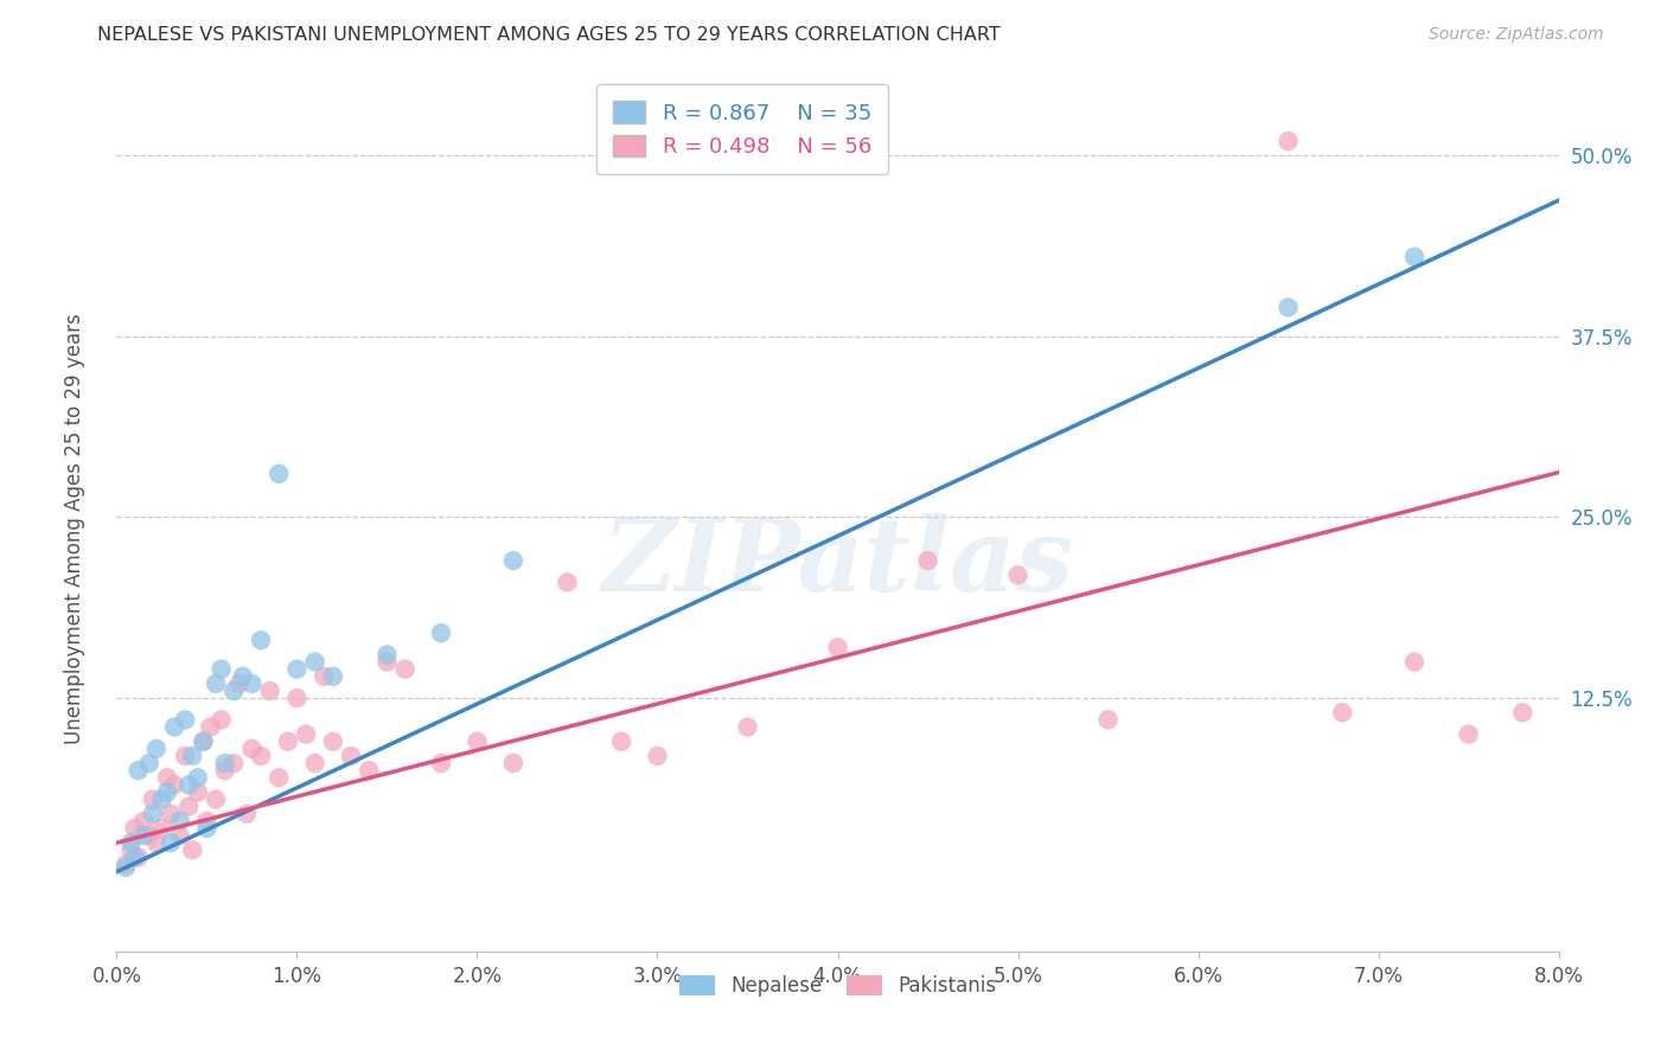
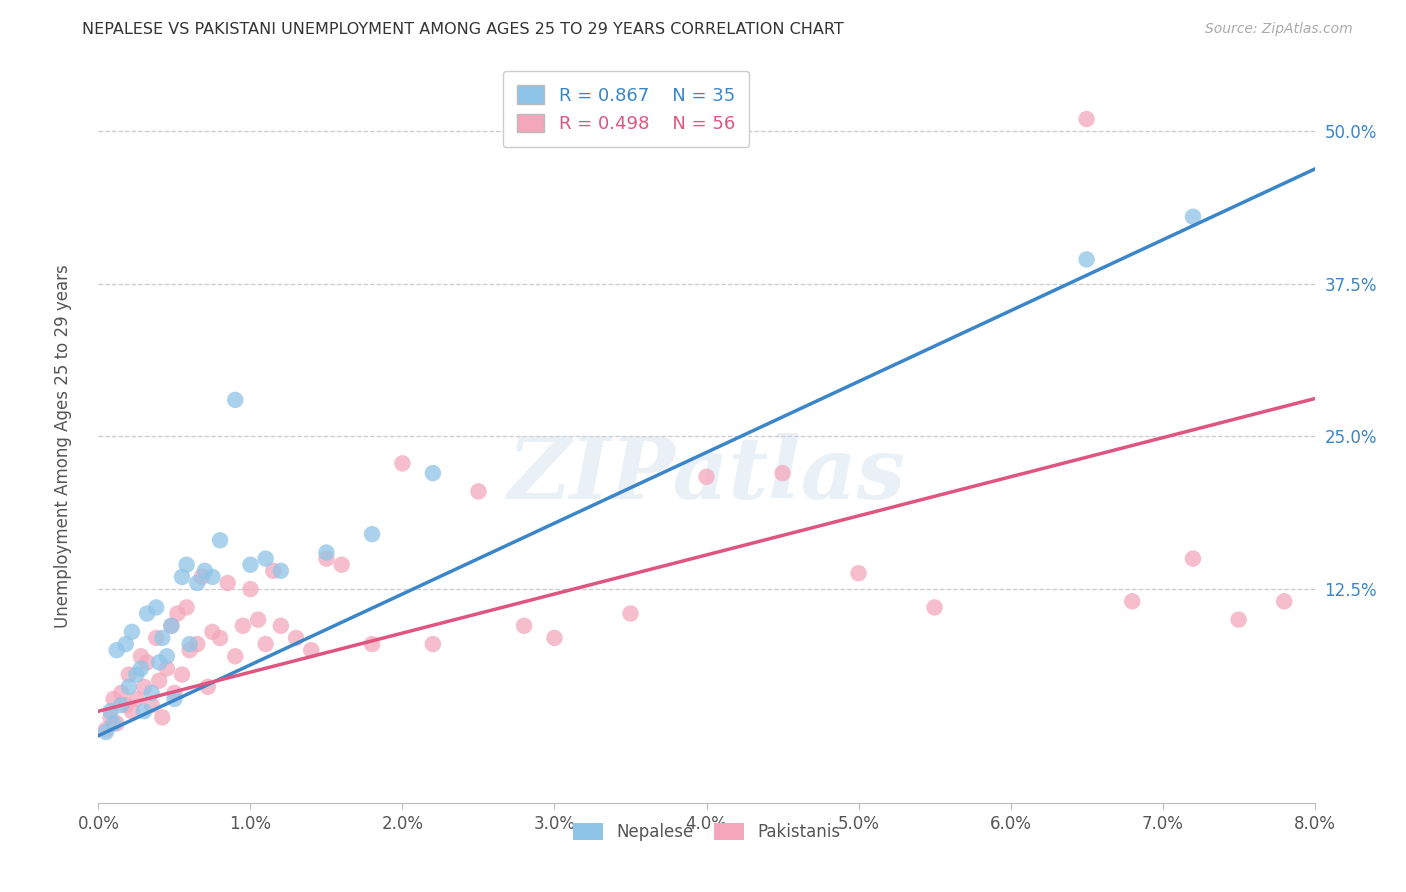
Pakistanis/2.0%: 9.5% -> 22.8%
Pakistanis/4.0%: 16.0% -> 21.7%
Pakistanis/5.0%: 21.0% -> 13.8%
